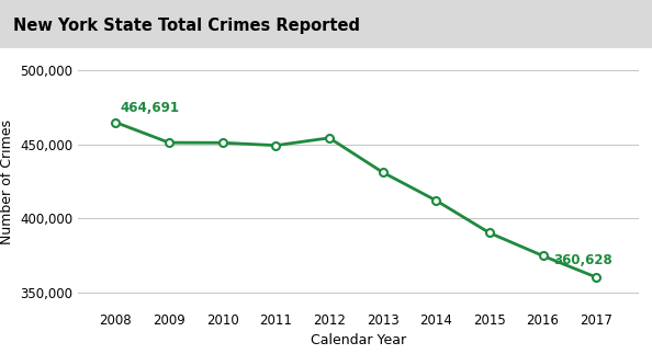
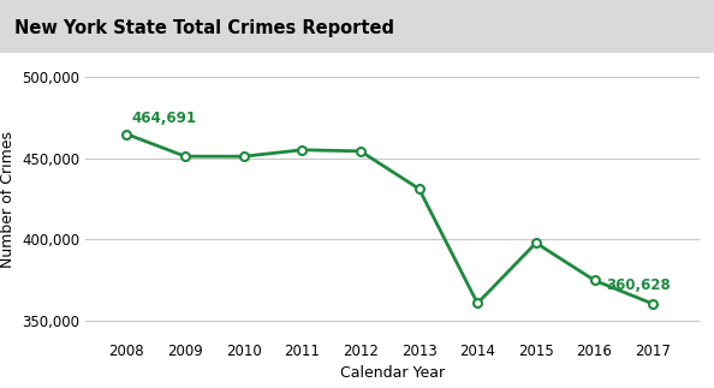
2011: 449,000 -> 455,000
2014: 412,000 -> 361,000
2015: 390,000 -> 398,000
